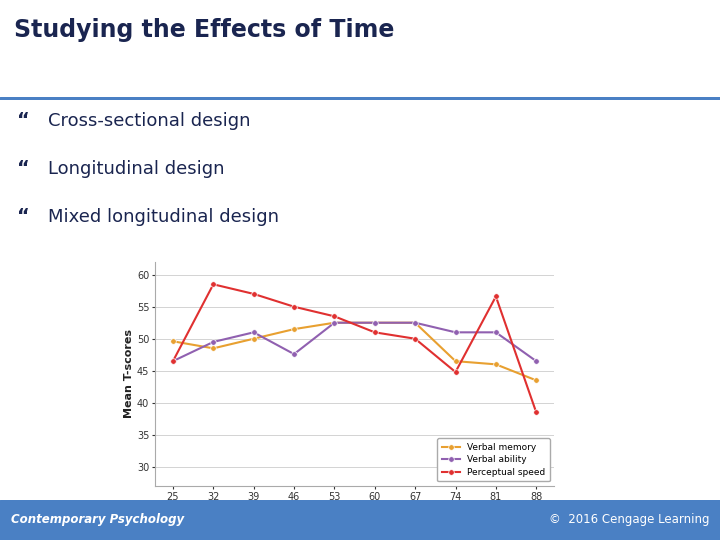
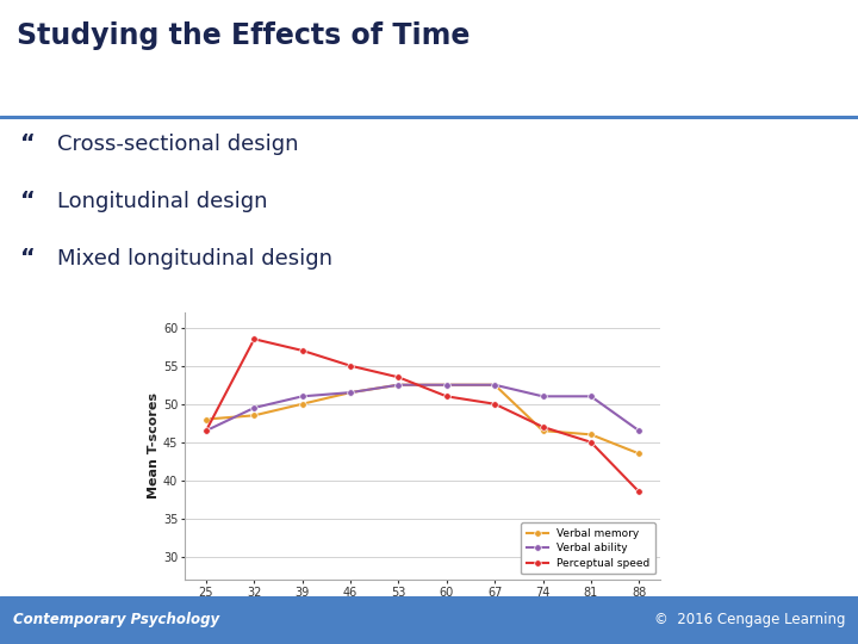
Verbal memory/25: 49.6 -> 48.0
Verbal ability/46: 47.6 -> 51.5
Perceptual speed/74: 44.8 -> 47.0
Perceptual speed/81: 56.6 -> 45.0
